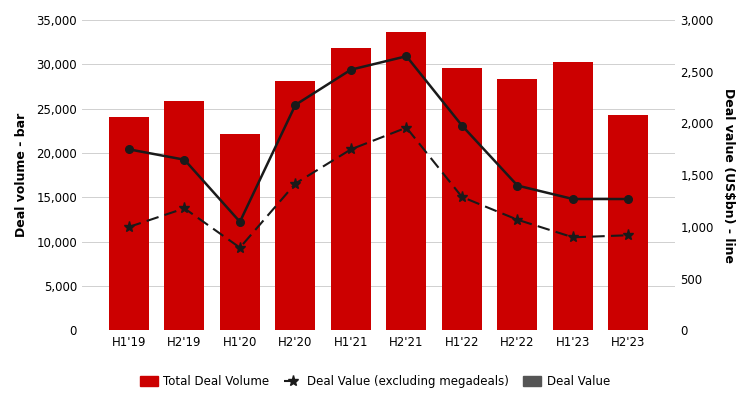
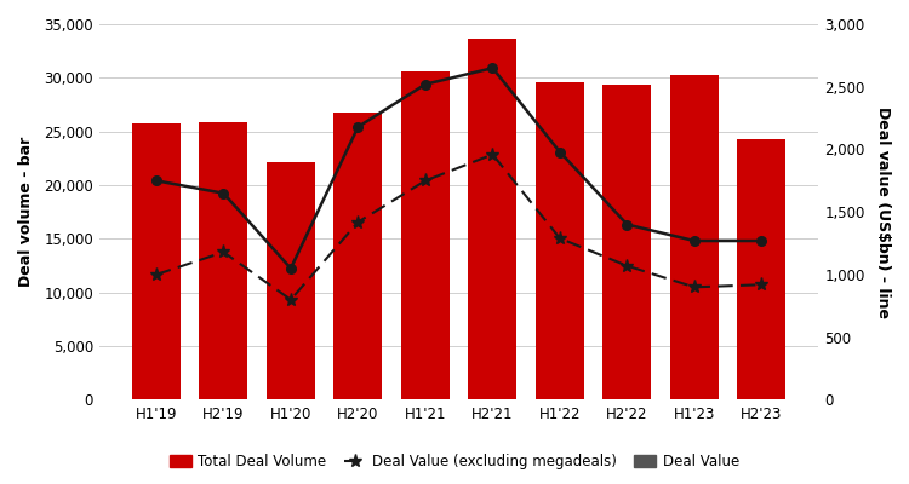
Total Deal Volume/H1'19: 24,100 -> 25,800
Total Deal Volume/H2'20: 28,100 -> 26,800
Total Deal Volume/H1'21: 31,800 -> 30,600
Total Deal Volume/H2'22: 28,300 -> 29,400
